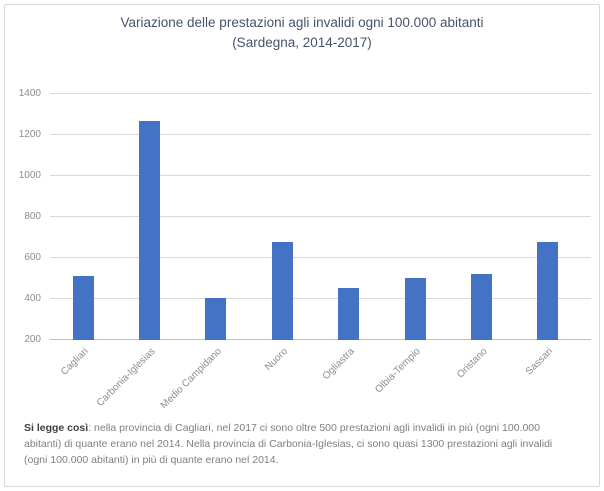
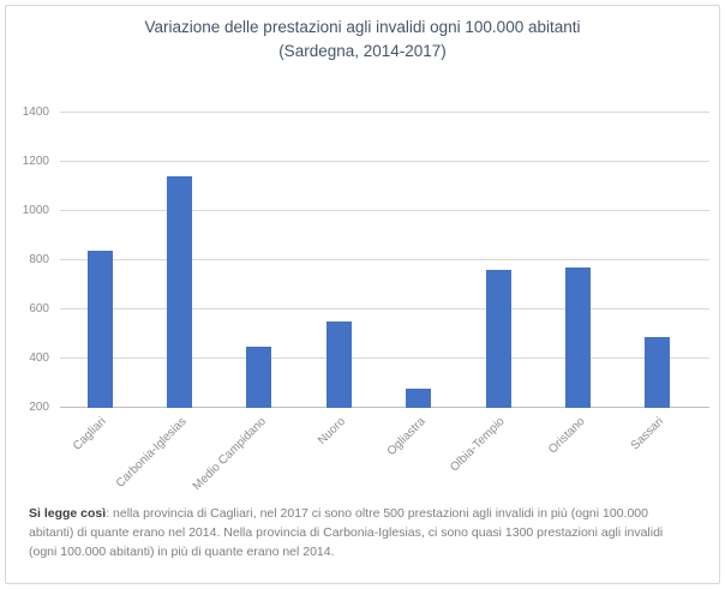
Cagliari: 510 -> 840
Carbonia-Iglesias: 1270 -> 1140
Medio Campidano: 400 -> 450
Nuoro: 680 -> 550
Ogliastra: 460 -> 280
Olbia-Tempio: 500 -> 760
Oristano: 520 -> 770
Sassari: 680 -> 490
